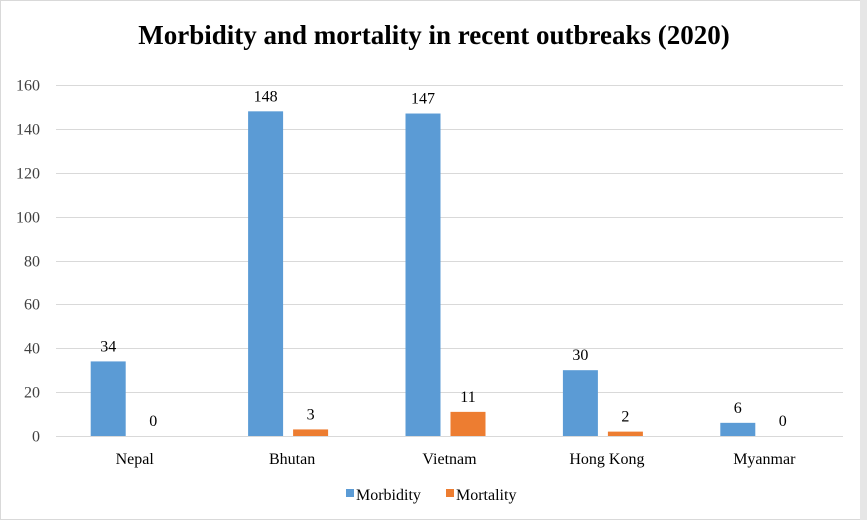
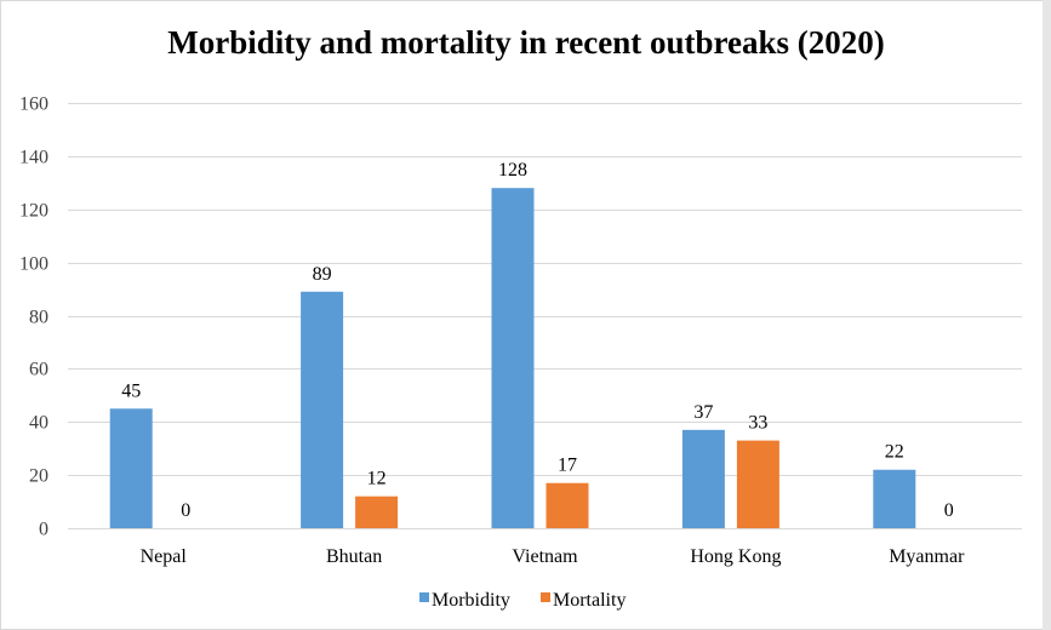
Morbidity/Nepal: 34 -> 45
Morbidity/Bhutan: 148 -> 89
Mortality/Bhutan: 3 -> 12
Morbidity/Vietnam: 147 -> 128
Mortality/Vietnam: 11 -> 17
Morbidity/Hong Kong: 30 -> 37
Mortality/Hong Kong: 2 -> 33
Morbidity/Myanmar: 6 -> 22
